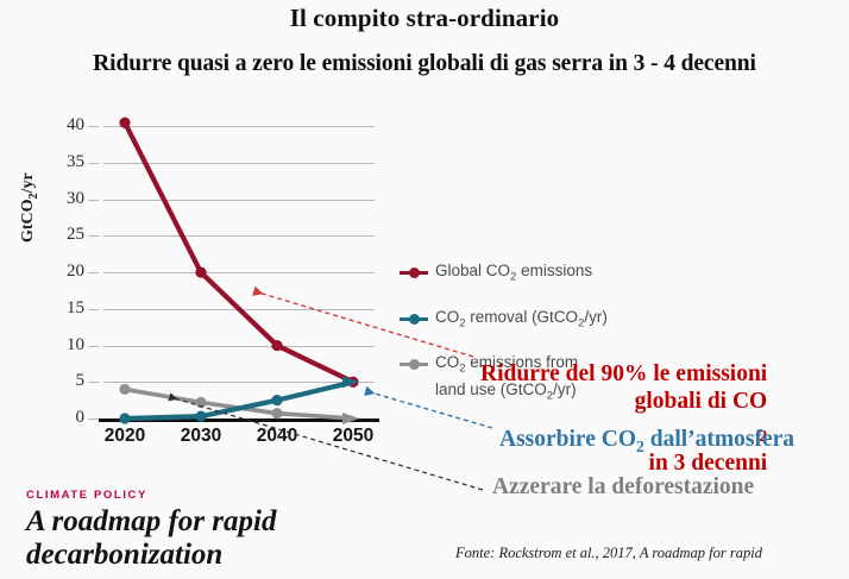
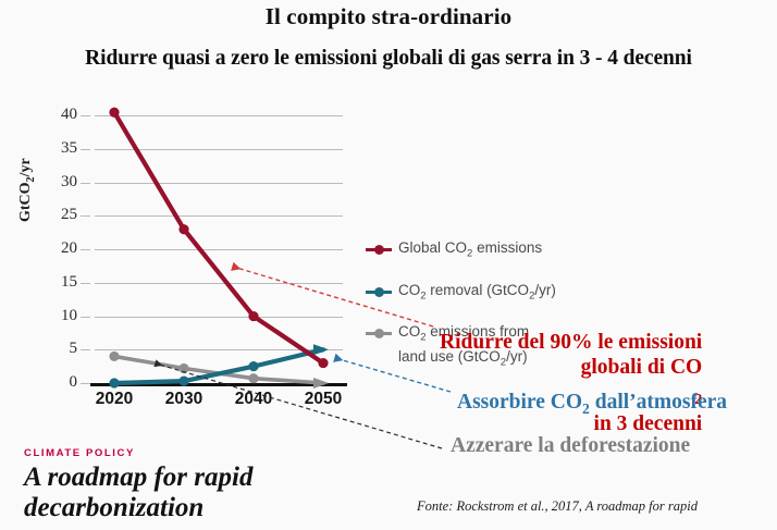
Global CO2 emissions/2030: 20 -> 23
Global CO2 emissions/2050: 5 -> 3
